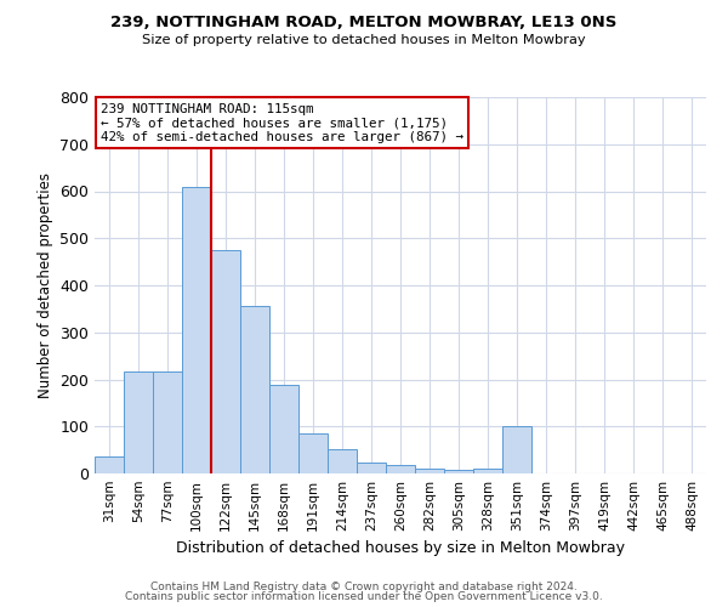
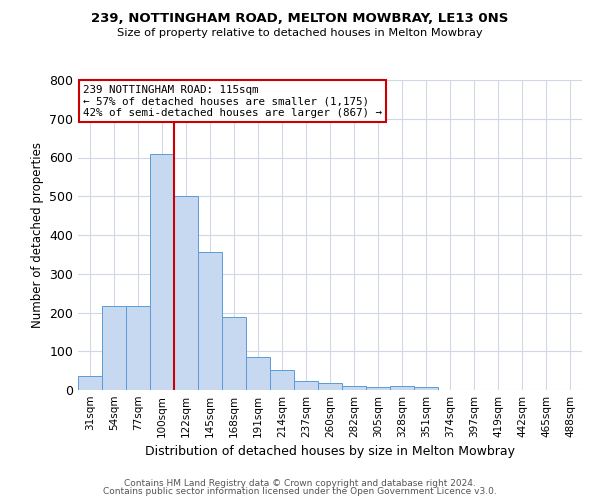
122sqm: 475 -> 500
351sqm: 100 -> 7
